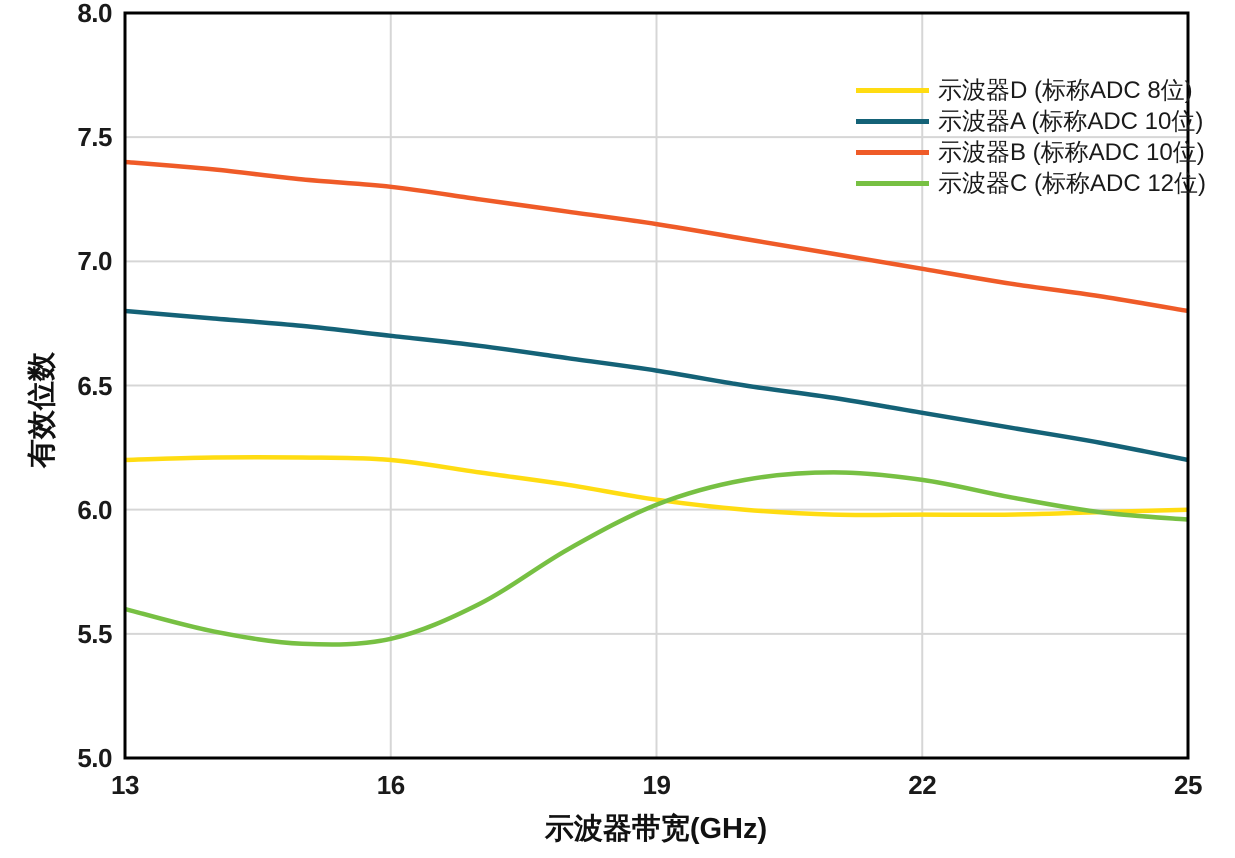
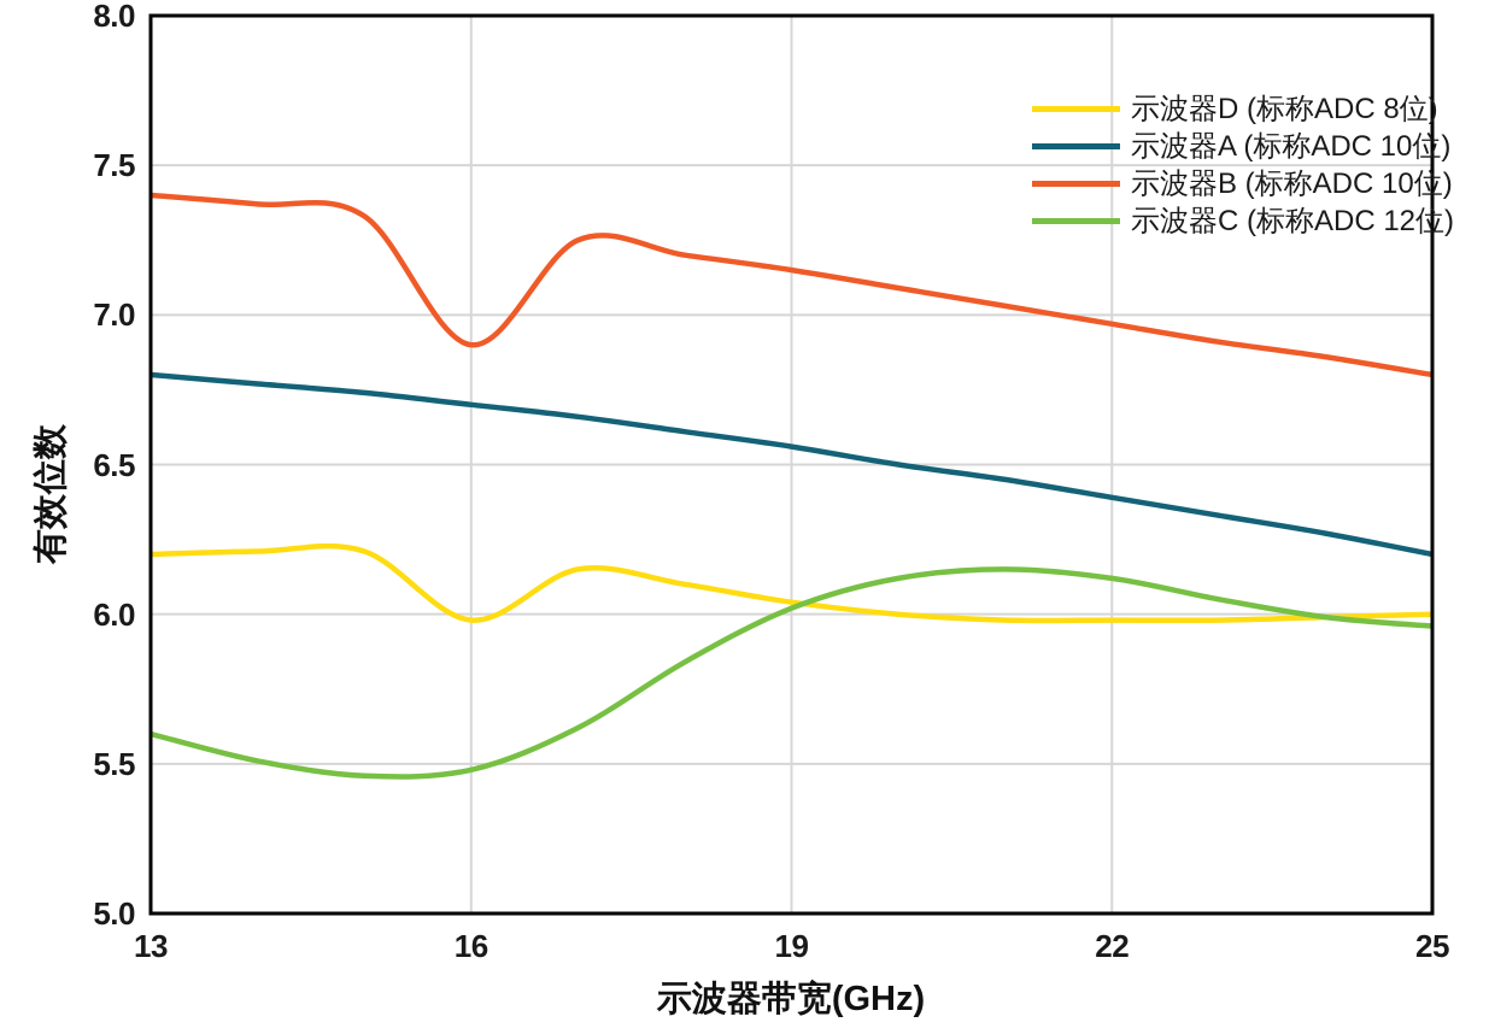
示波器D (标称ADC 8位)/16: 6.20 -> 5.98
示波器B (标称ADC 10位)/16: 7.30 -> 6.90
